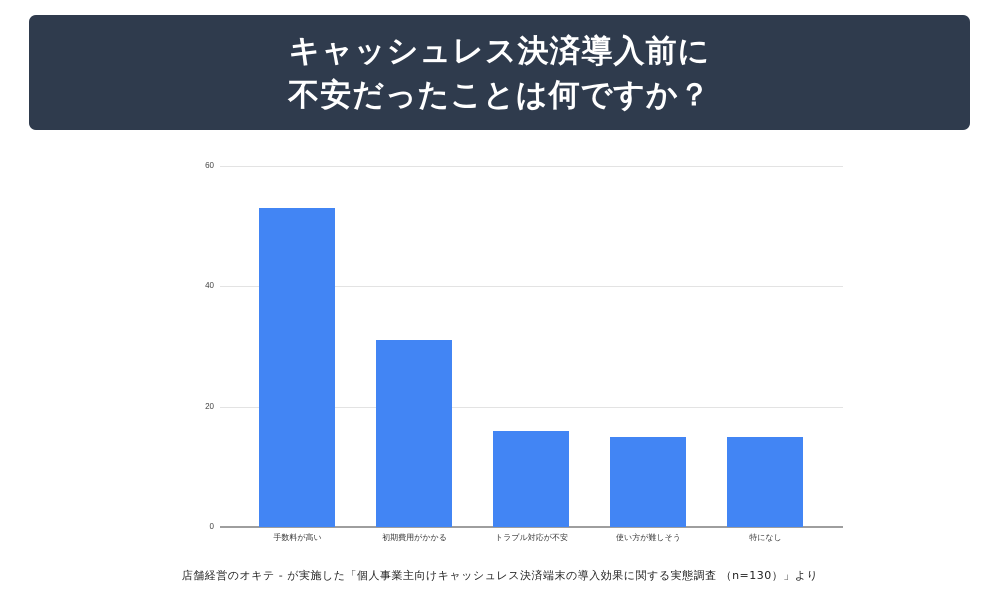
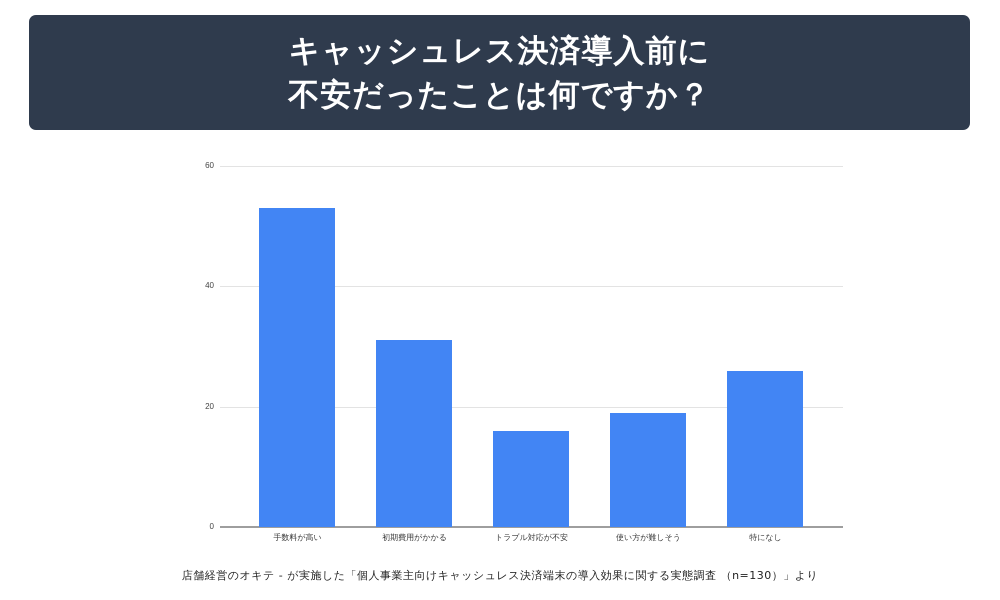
使い方が難しそう: 15 -> 19
特になし: 15 -> 26
